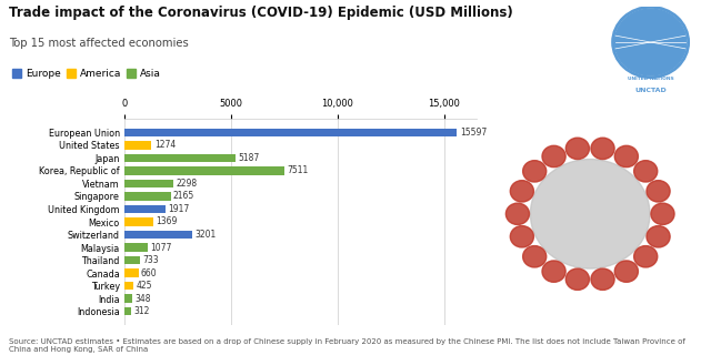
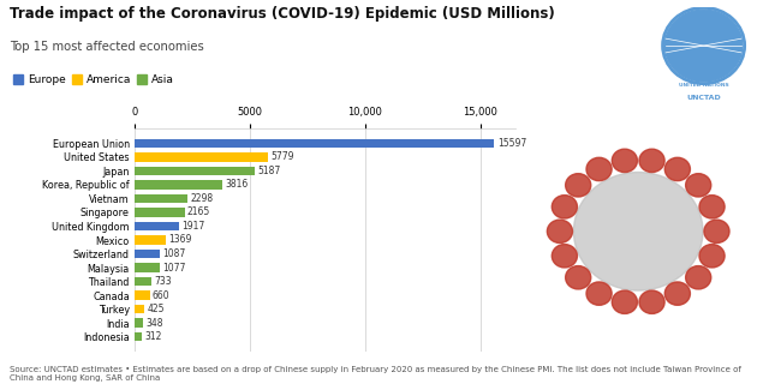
United States: 1274 -> 5779
Korea, Republic of: 7511 -> 3816
Switzerland: 3201 -> 1087
